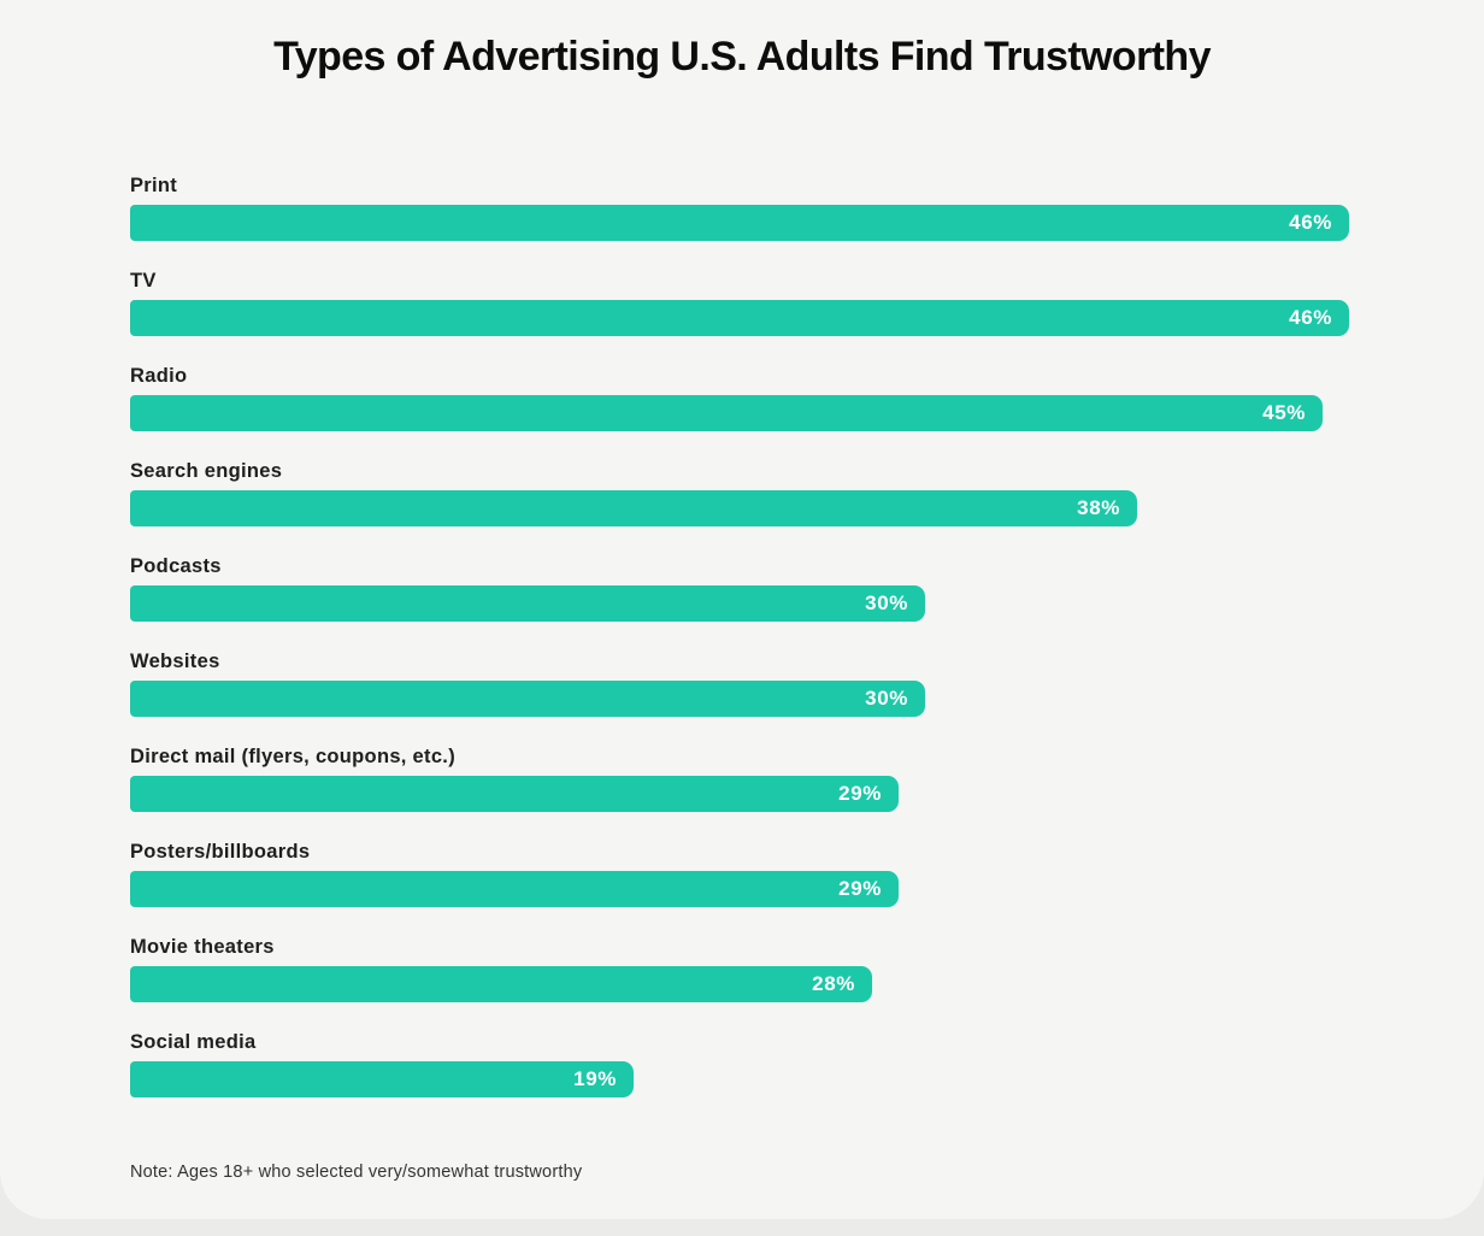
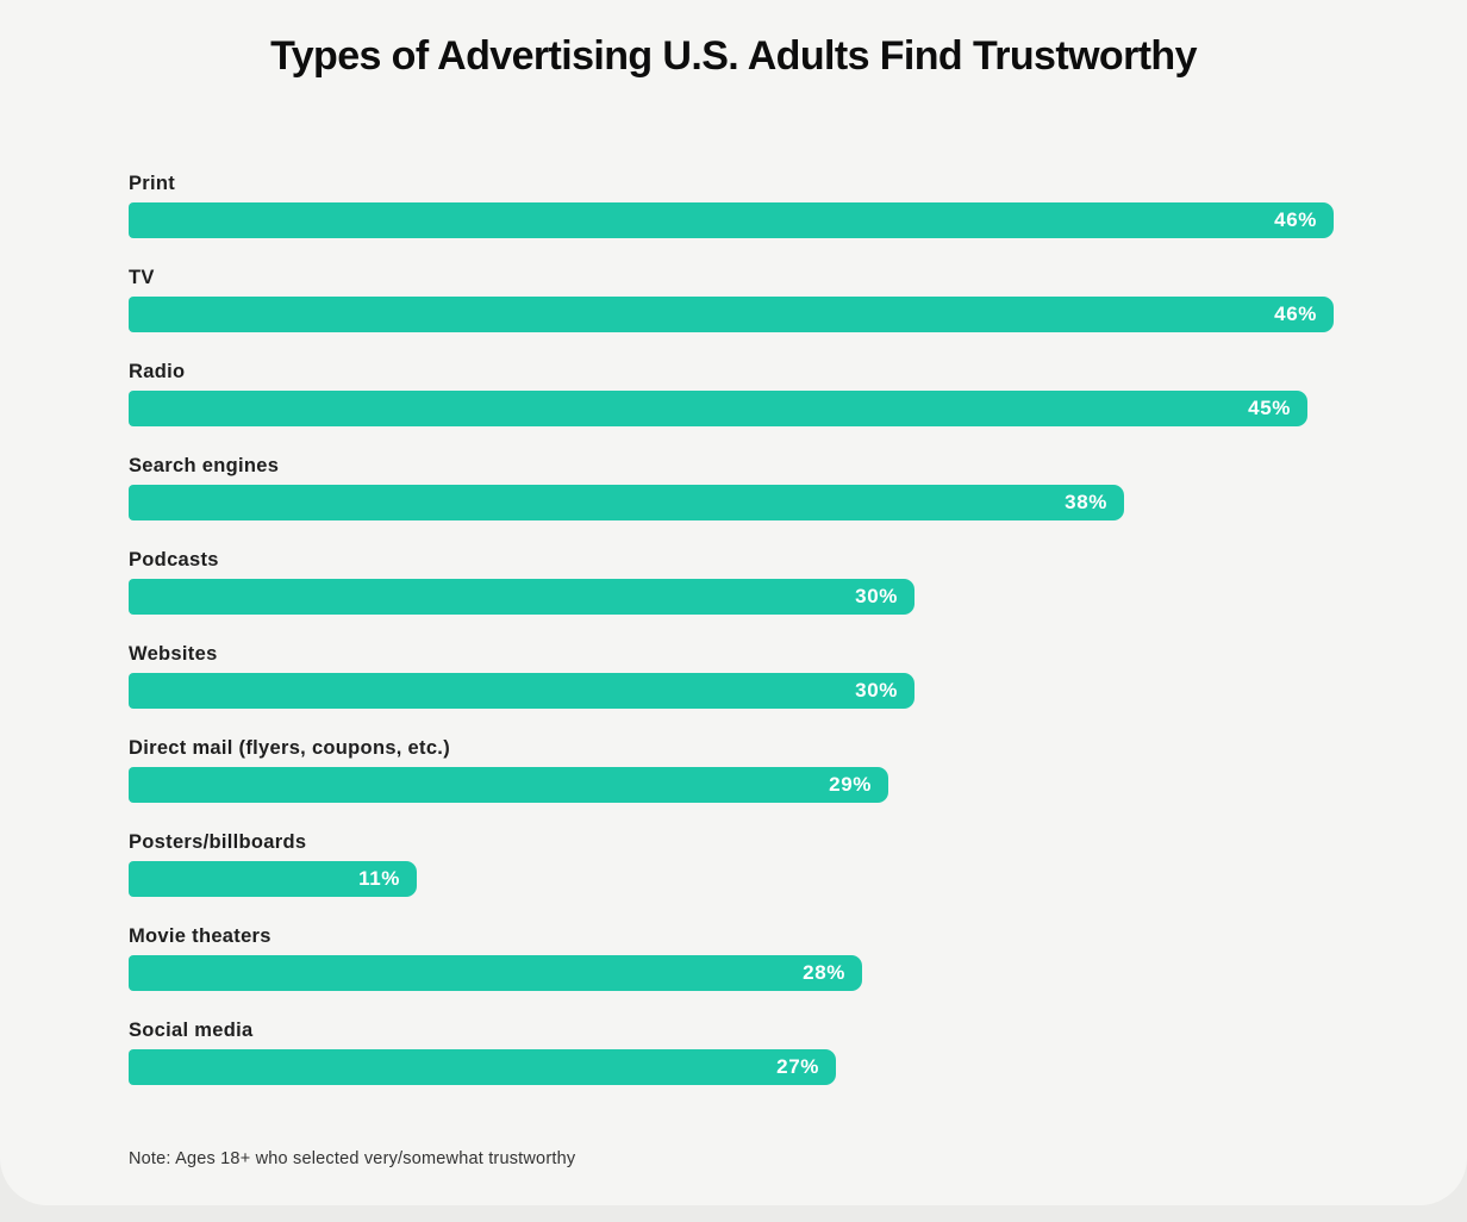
Posters/billboards: 29% -> 11%
Social media: 19% -> 27%
